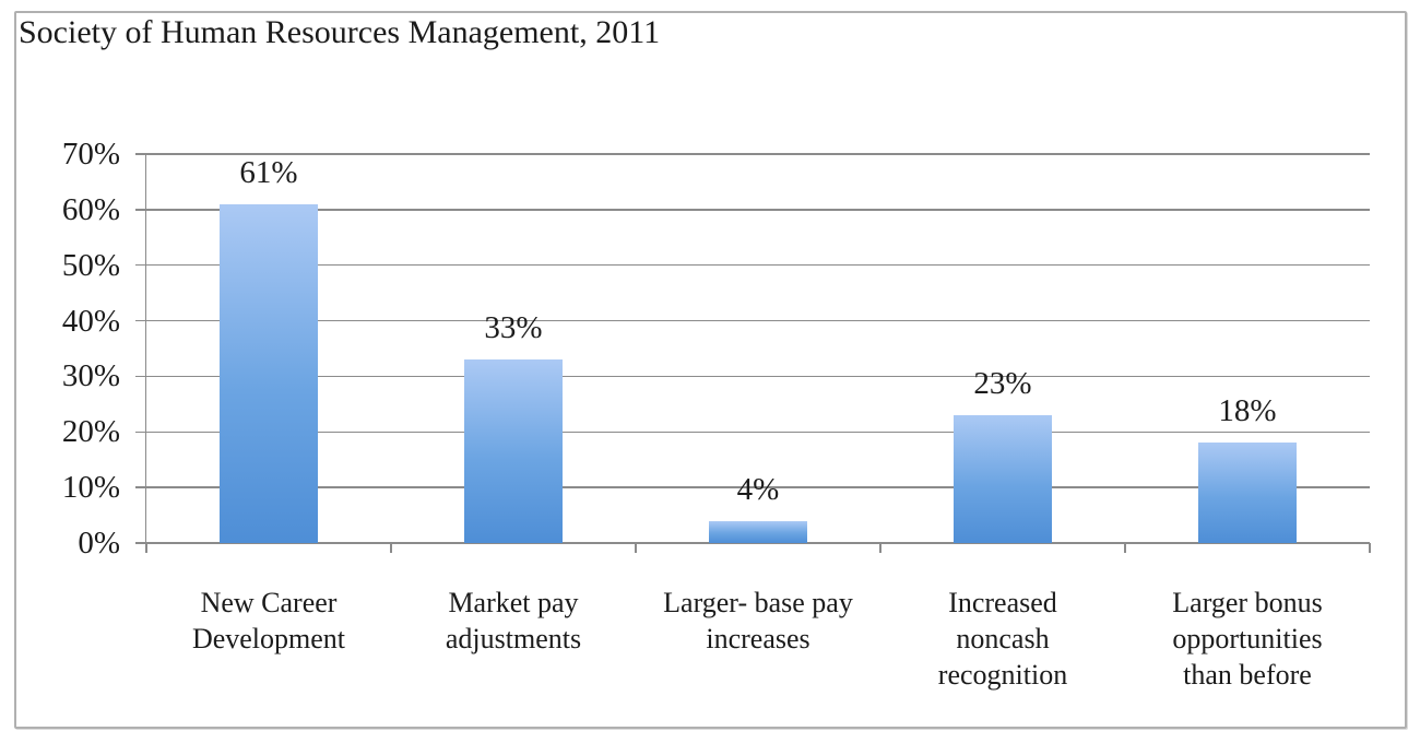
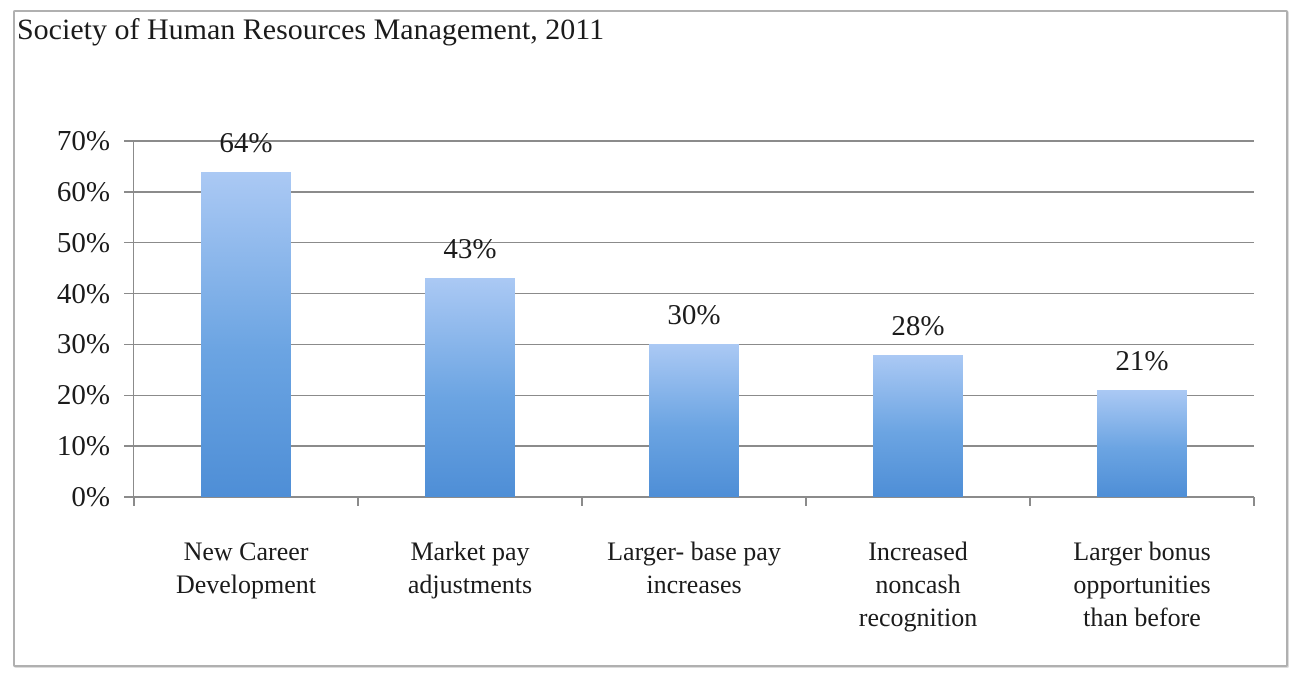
New Career Development: 61% -> 64%
Market pay adjustments: 33% -> 43%
Larger- base pay increases: 4% -> 30%
Increased noncash recognition: 23% -> 28%
Larger bonus opportunities than before: 18% -> 21%
